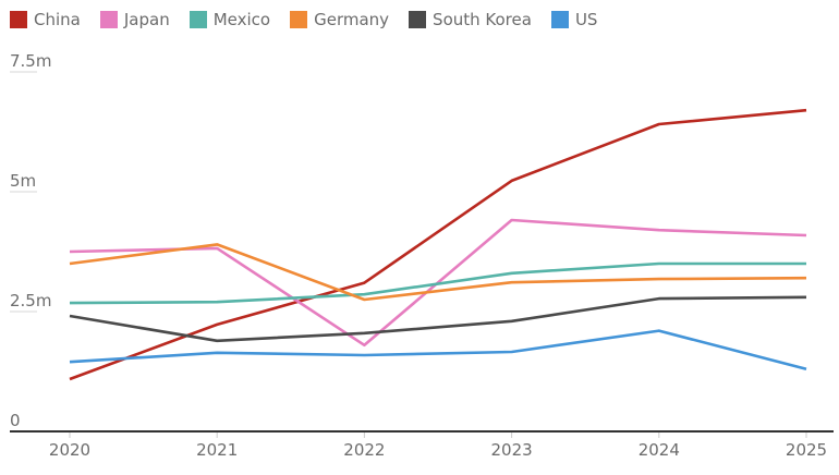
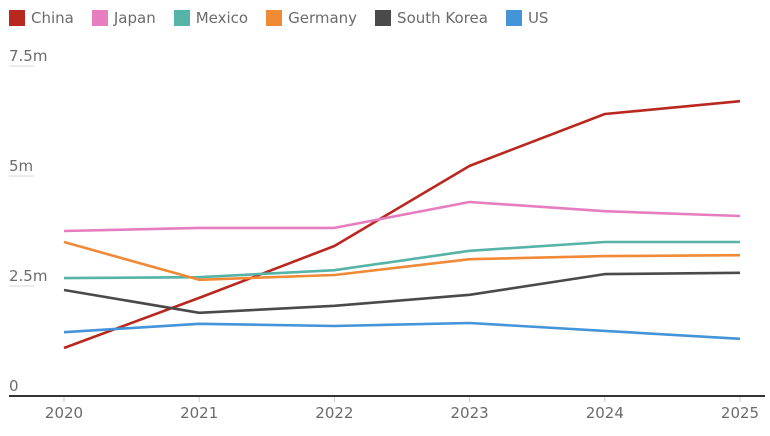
Germany/2021: 3.9m -> 2.6m
China/2022: 3.1m -> 3.4m
Japan/2022: 1.8m -> 3.8m
US/2024: 2.1m -> 1.5m
